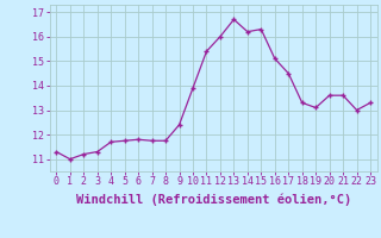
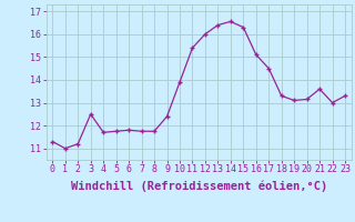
3: 11.30 -> 12.50
13: 16.70 -> 16.40
14: 16.20 -> 16.55
20: 13.60 -> 13.15
